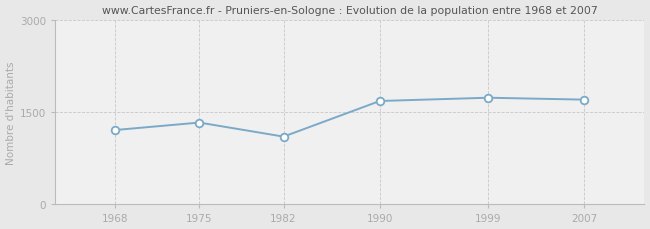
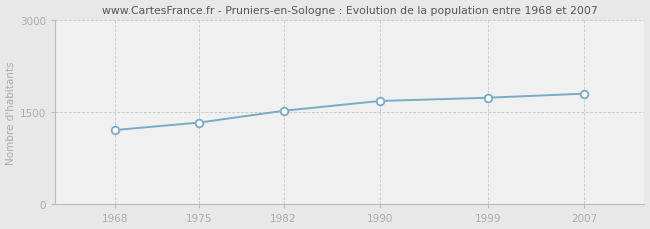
1982: 1100 -> 1520
2007: 1700 -> 1800
